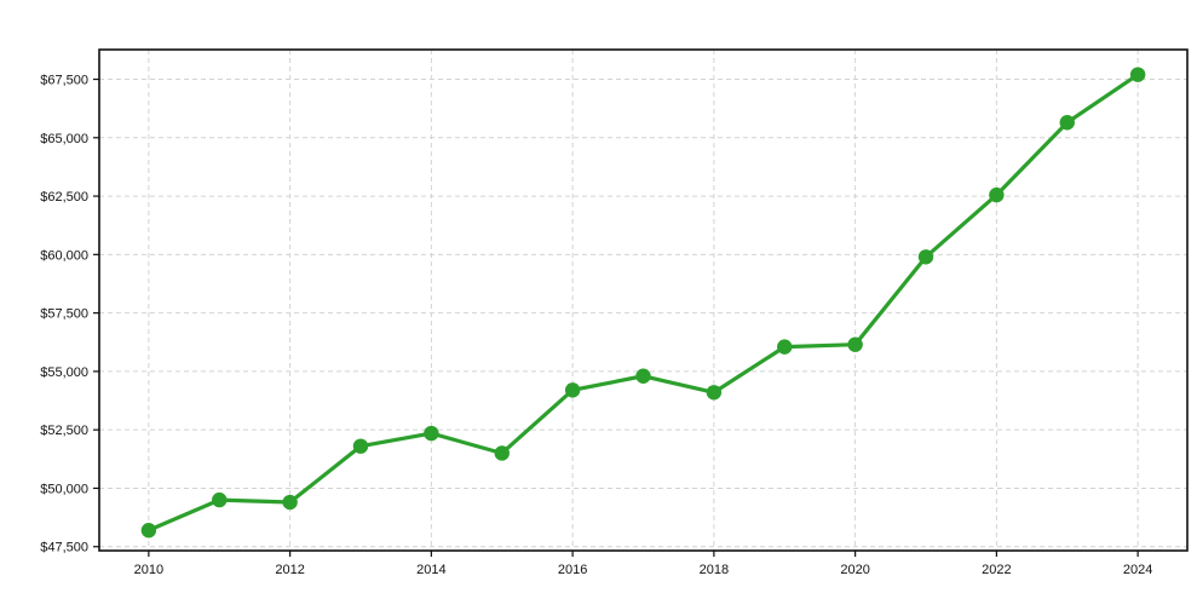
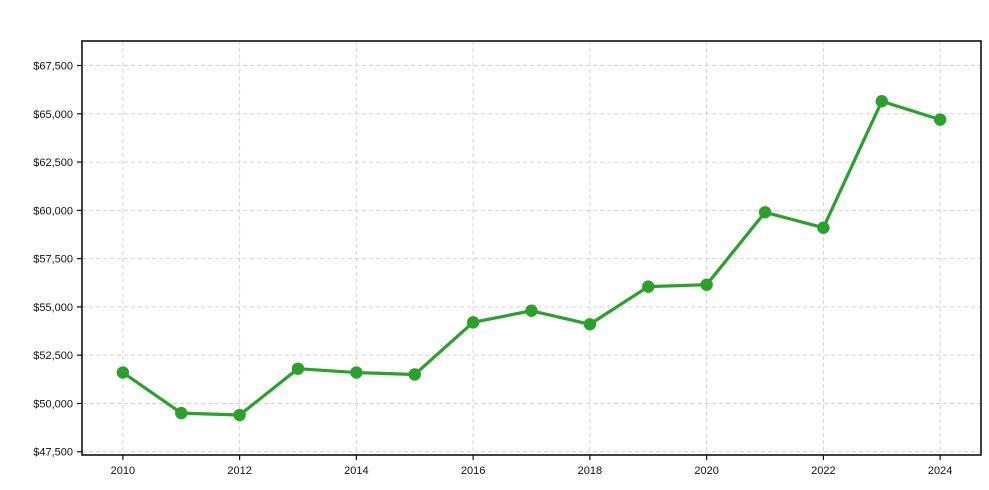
2010: $48200 -> $51600
2014: $52400 -> $51600
2022: $62600 -> $59100
2024: $67700 -> $64700
